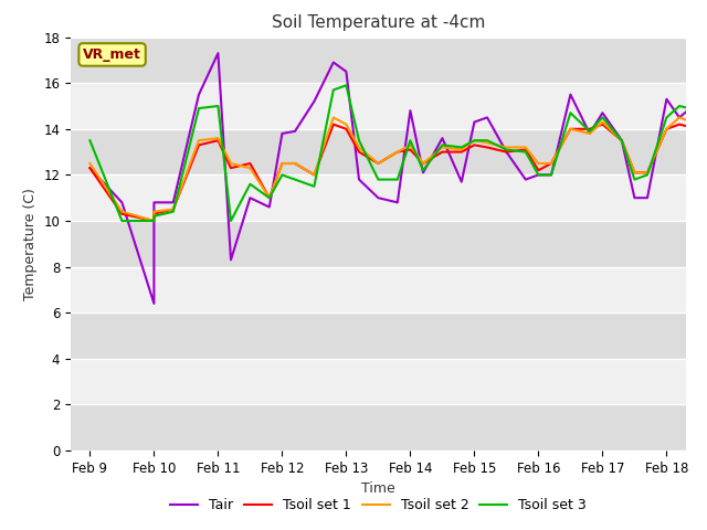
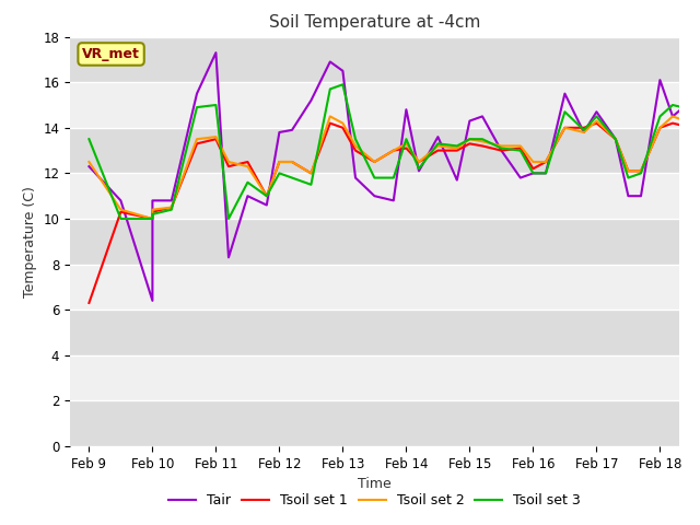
Tsoil set 1/Feb 9: 12.3 -> 6.3
Tair/Feb 18: 15.3 -> 16.1
